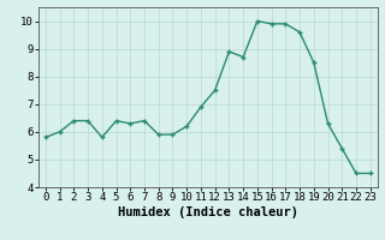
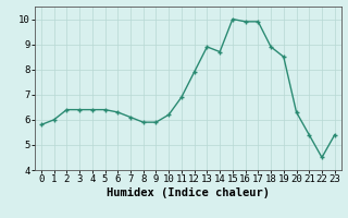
4: 5.8 -> 6.4
7: 6.4 -> 6.1
12: 7.5 -> 7.9
18: 9.6 -> 8.9
23: 4.5 -> 5.4
